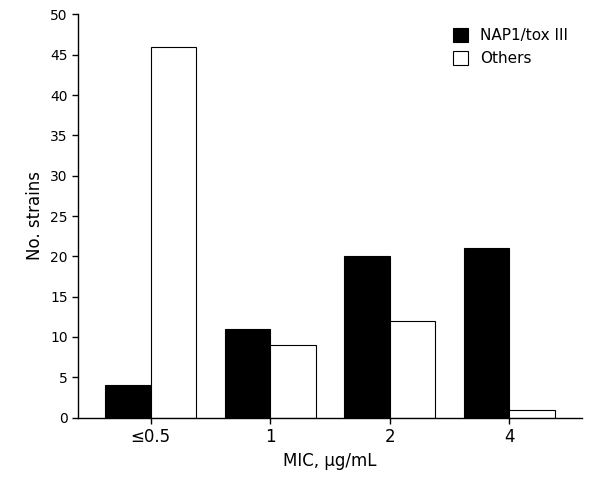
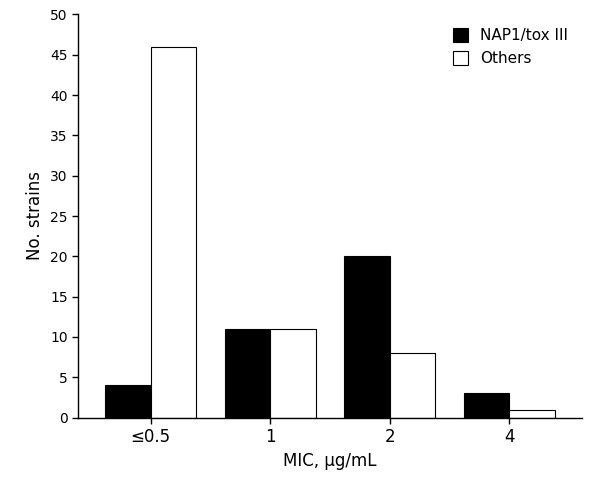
Others/1: 9 -> 11
Others/2: 12 -> 8
NAP1/tox III/4: 21 -> 3
